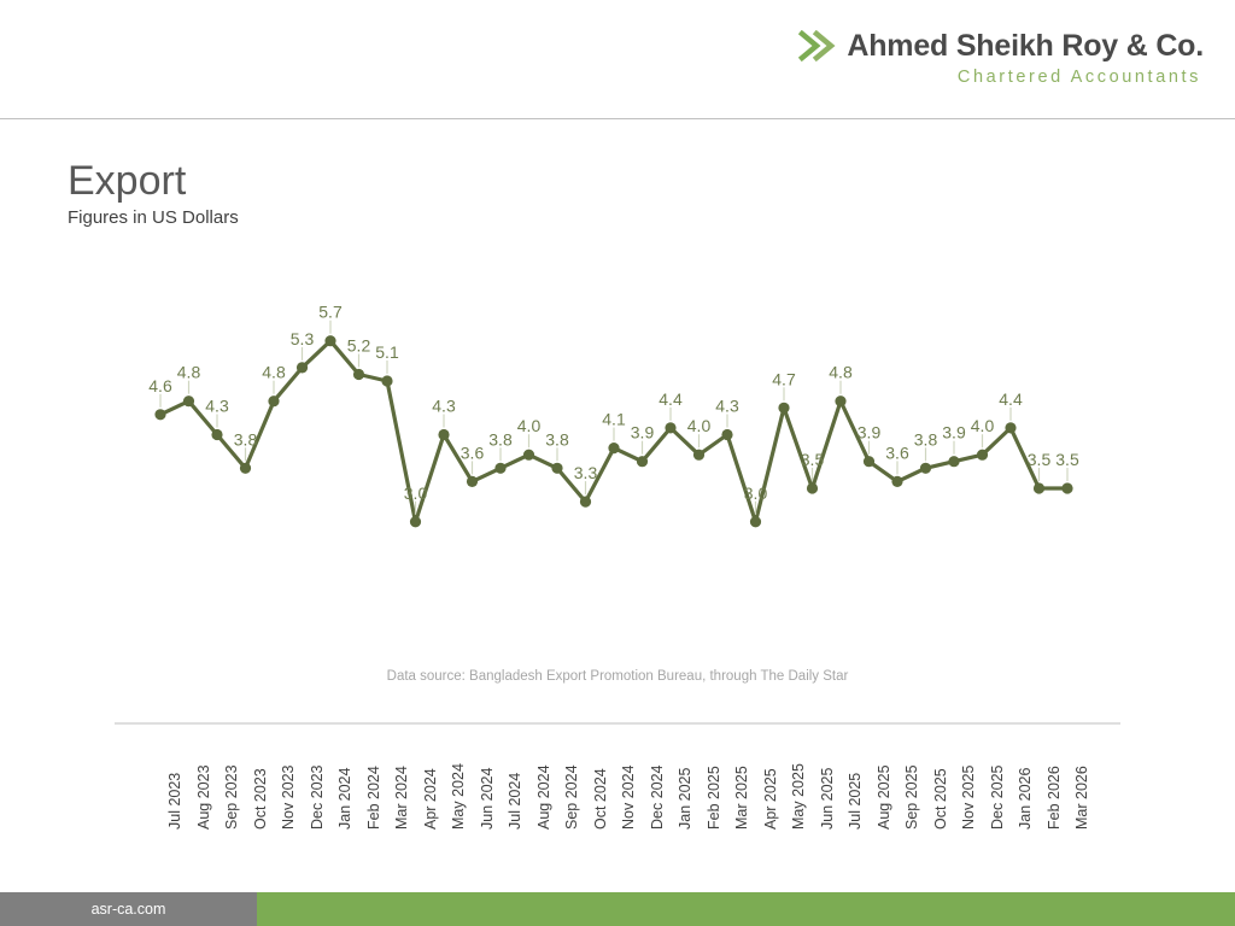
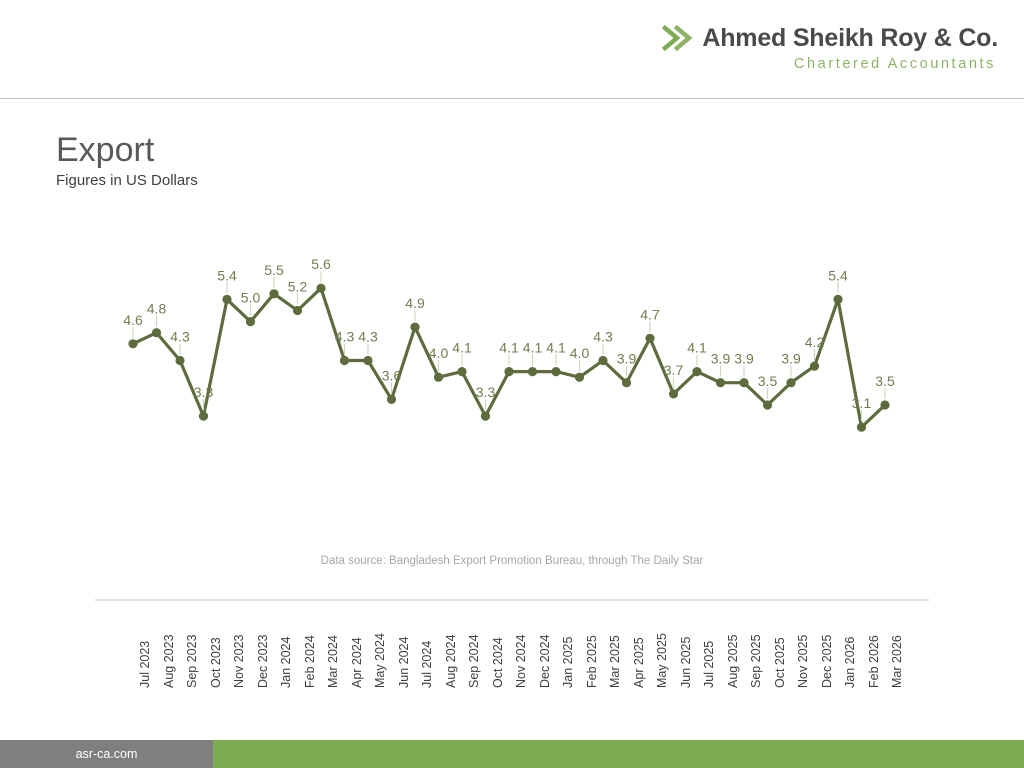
Oct 2023: 3.8 -> 3.3
Nov 2023: 4.8 -> 5.4
Dec 2023: 5.3 -> 5.0
Jan 2024: 5.7 -> 5.5
Mar 2024: 5.1 -> 5.6
Apr 2024: 3.0 -> 4.3
Jul 2024: 3.8 -> 4.9
Sep 2024: 3.8 -> 4.1
Dec 2024: 3.9 -> 4.1
Jan 2025: 4.4 -> 4.1
Apr 2025: 3.0 -> 3.9
Jun 2025: 3.5 -> 3.7
Jul 2025: 4.8 -> 4.1
Sep 2025: 3.6 -> 3.9
Oct 2025: 3.8 -> 3.5
Dec 2025: 4.0 -> 4.2
Jan 2026: 4.4 -> 5.4
Feb 2026: 3.5 -> 3.1
